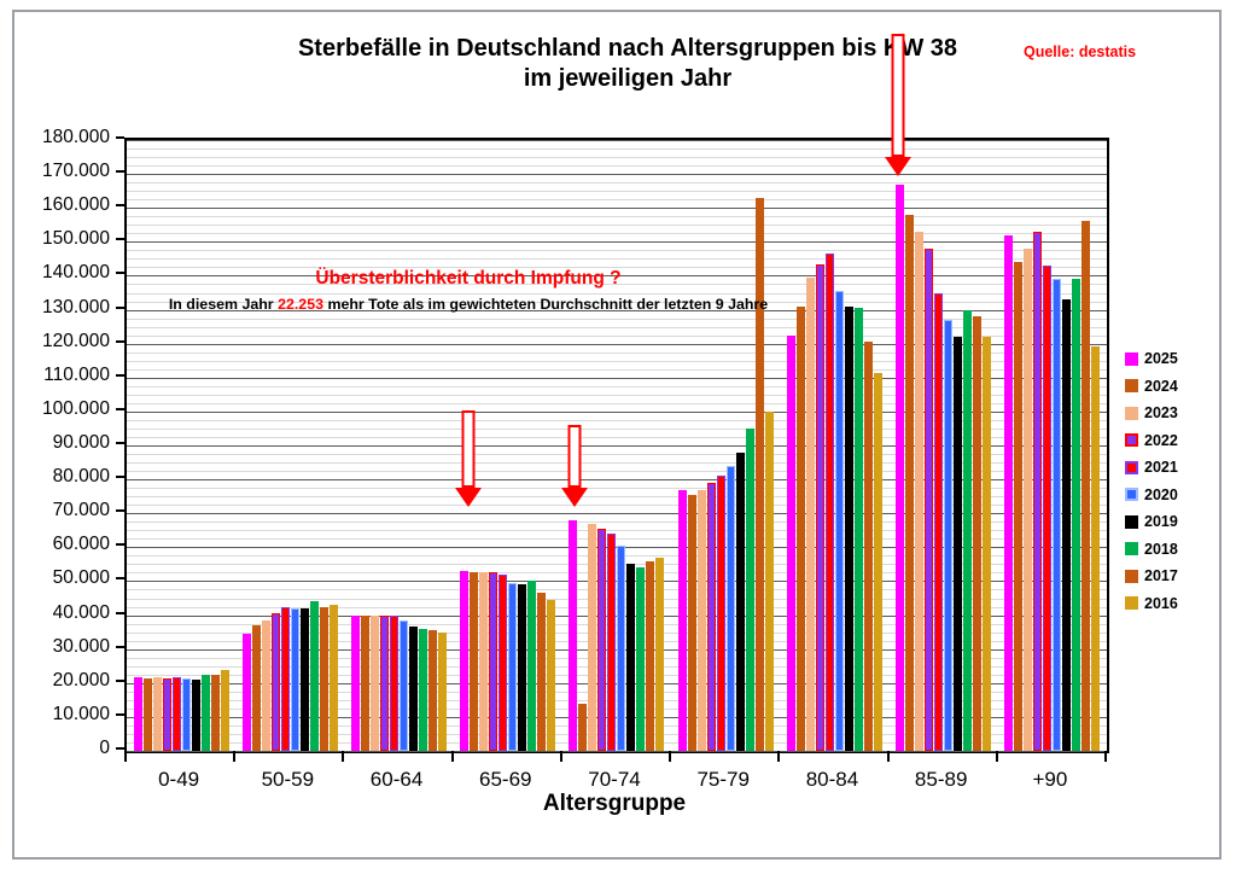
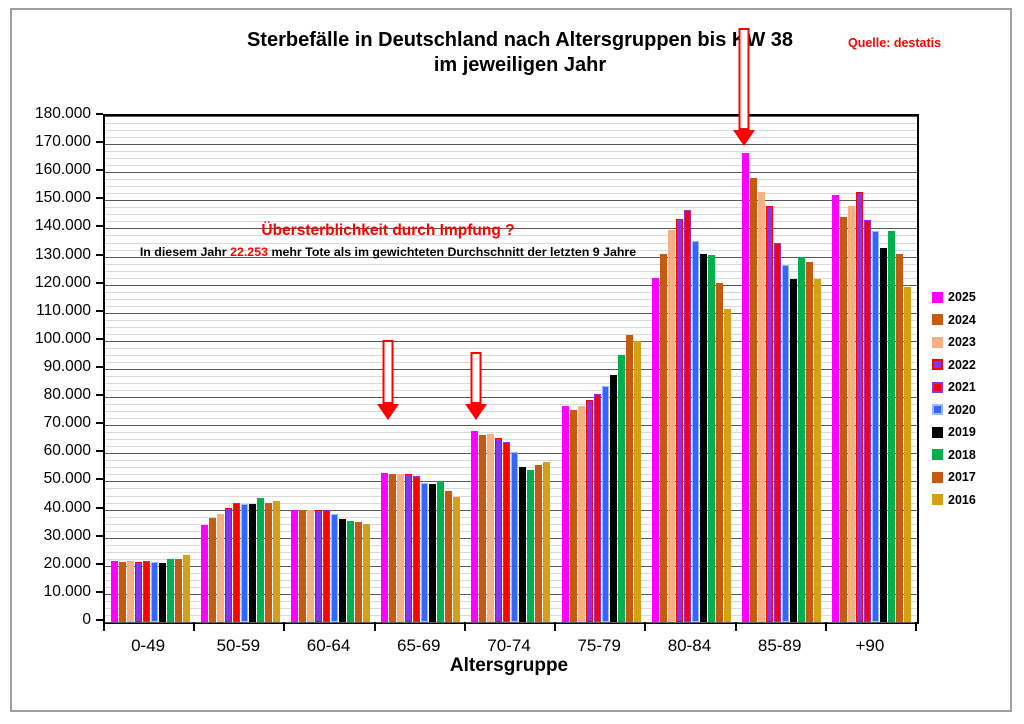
2024/70-74: 14000 -> 66000
2017/75-79: 163000 -> 102000
2017/+90: 156000 -> 131000
